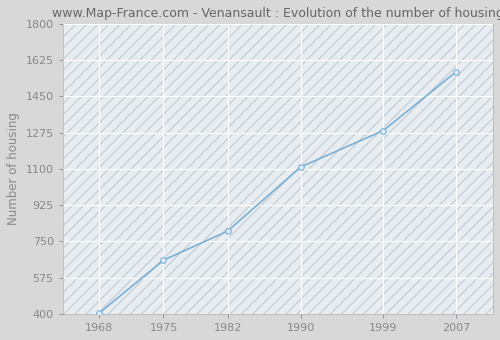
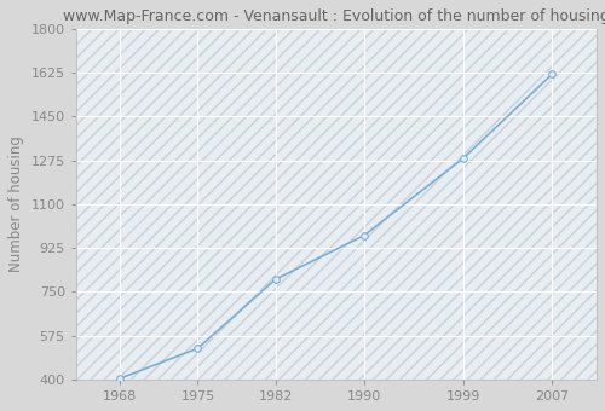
1975: 660 -> 525
1990: 1110 -> 975
2007: 1570 -> 1620
